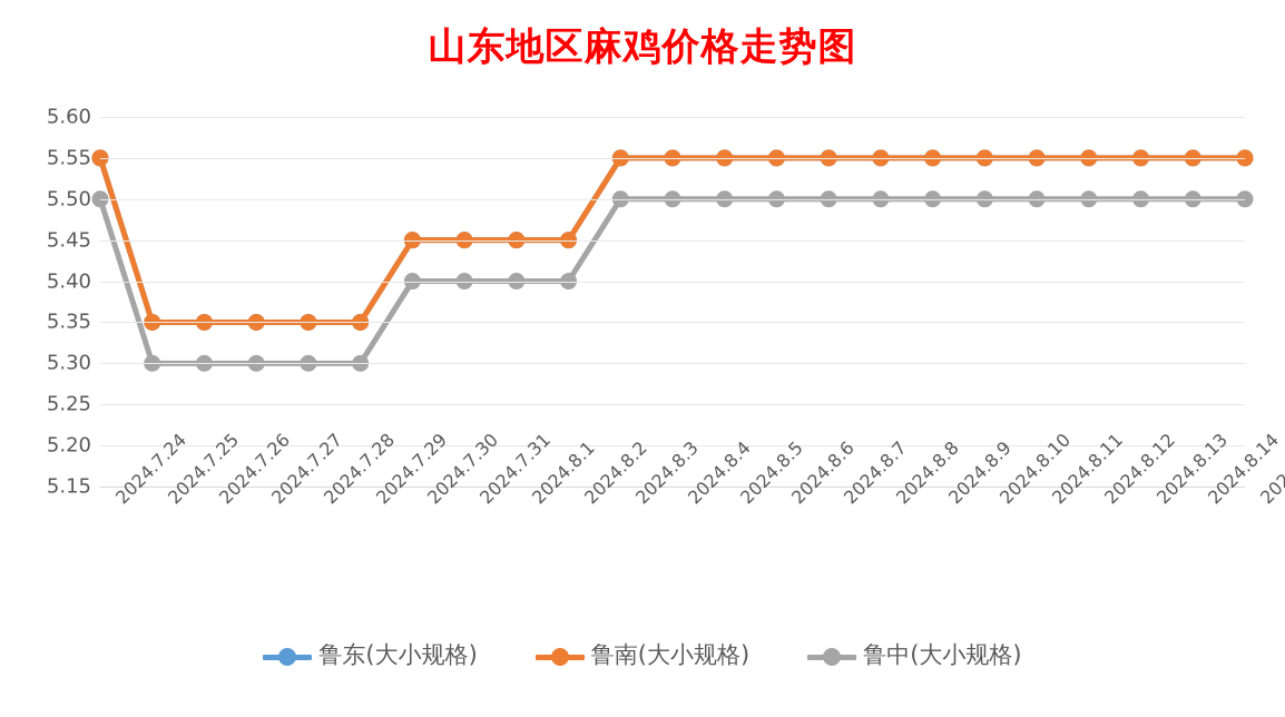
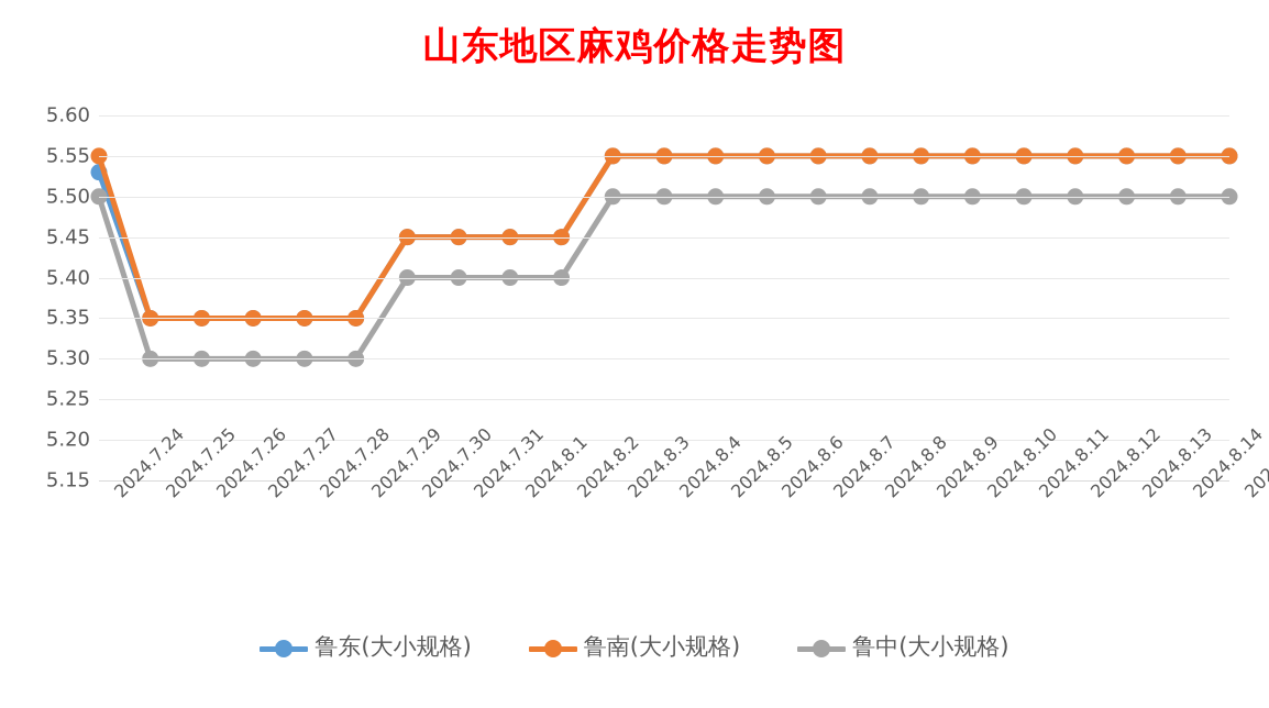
鲁东(大小规格)/2024.7.24: 5.55 -> 5.53
